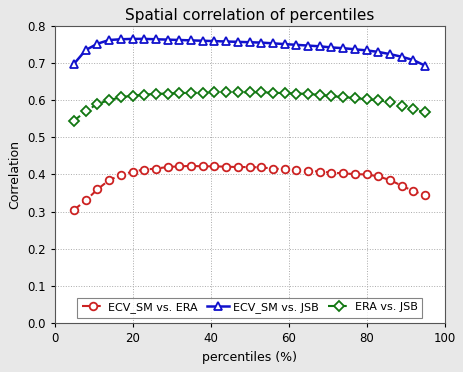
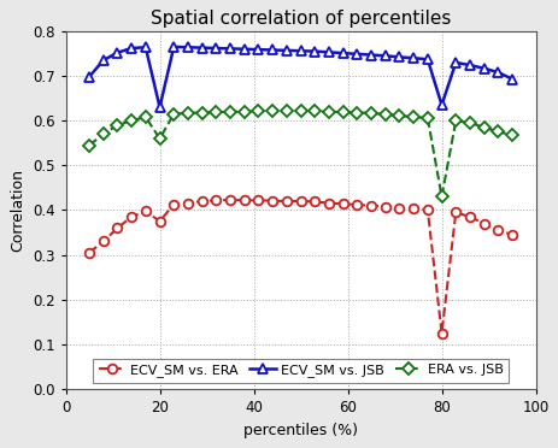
ECV_SM vs. ERA/20: 0.408 -> 0.375
ECV_SM vs. JSB/20: 0.765 -> 0.630
ERA vs. JSB/20: 0.612 -> 0.560
ECV_SM vs. ERA/80: 0.400 -> 0.125
ECV_SM vs. JSB/80: 0.734 -> 0.635
ERA vs. JSB/80: 0.602 -> 0.430
